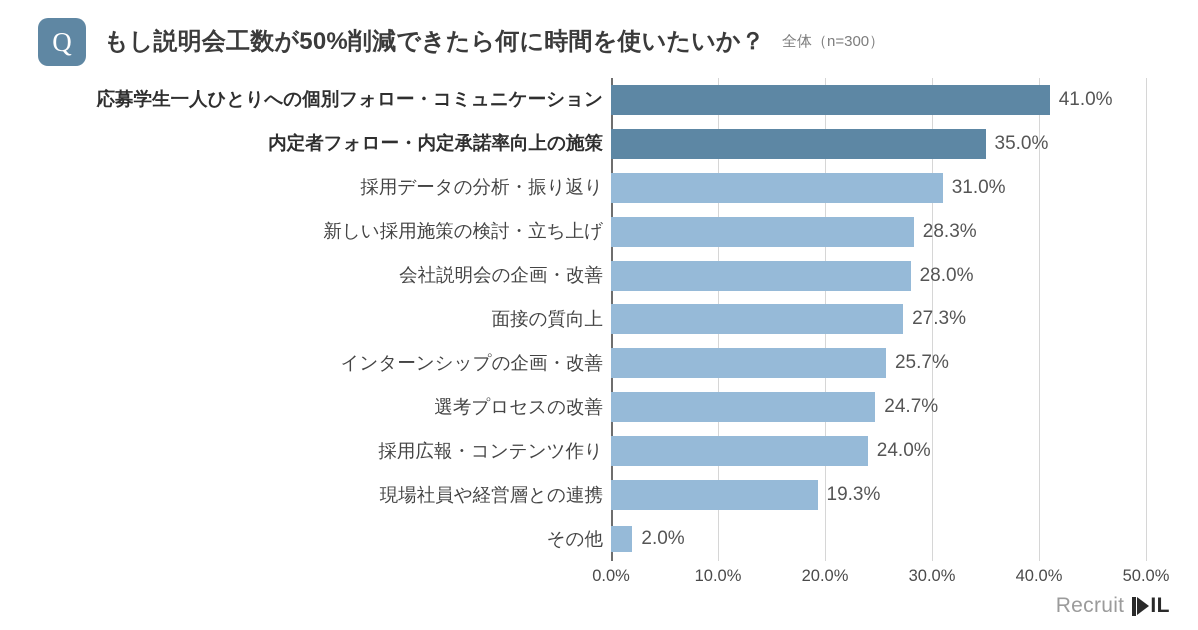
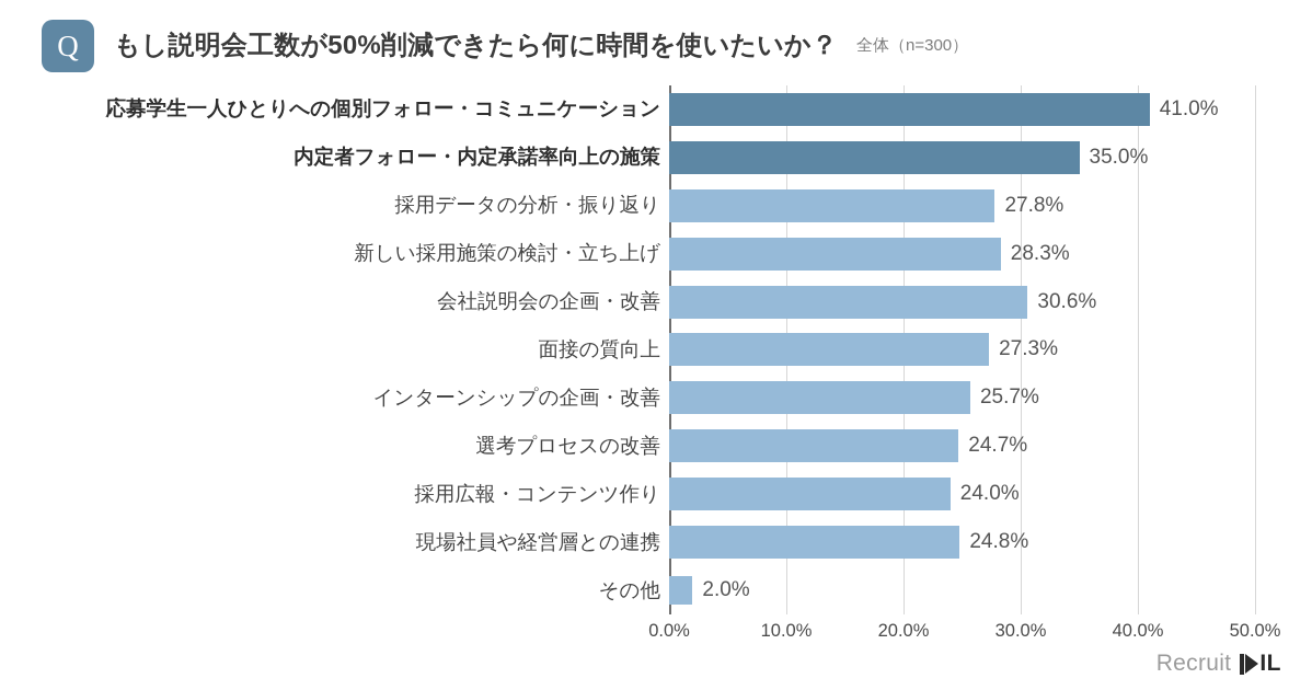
採用データの分析・振り返り: 31.0% -> 27.8%
会社説明会の企画・改善: 28.0% -> 30.6%
現場社員や経営層との連携: 19.3% -> 24.8%
